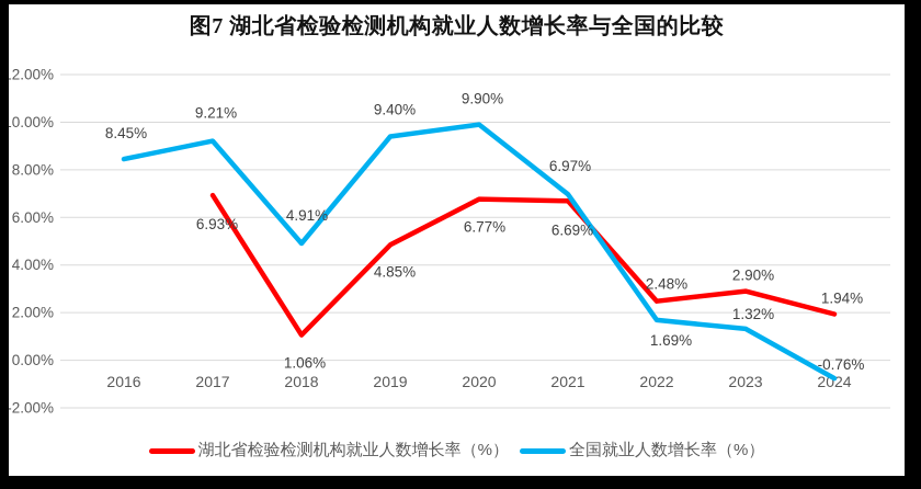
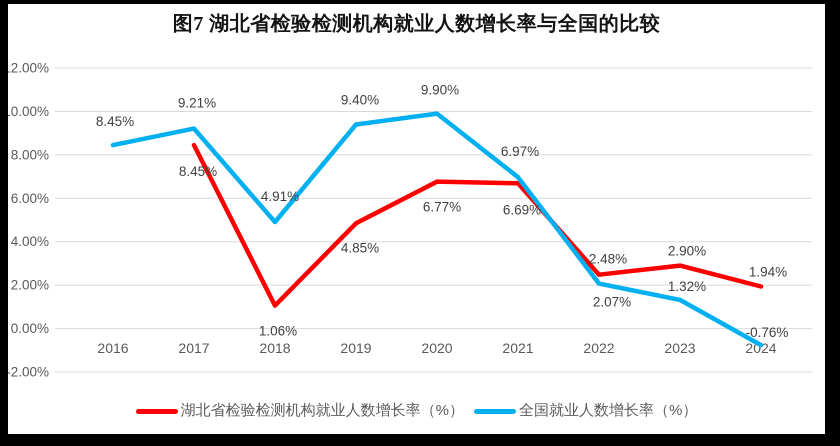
湖北省检验检测机构就业人数增长率（%）/2017: 6.93% -> 8.45%
全国就业人数增长率（%）/2022: 1.69% -> 2.07%
